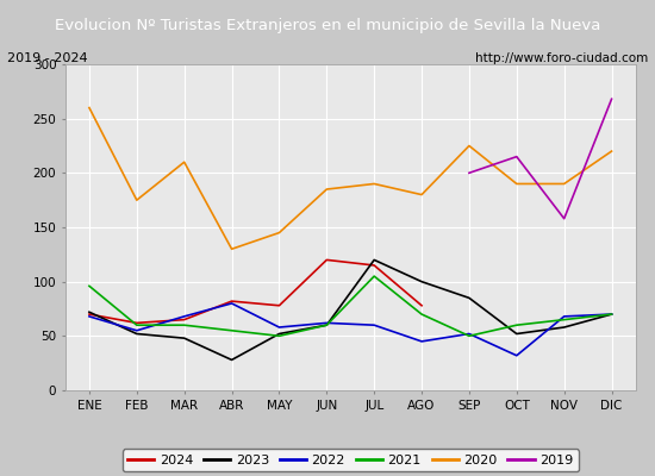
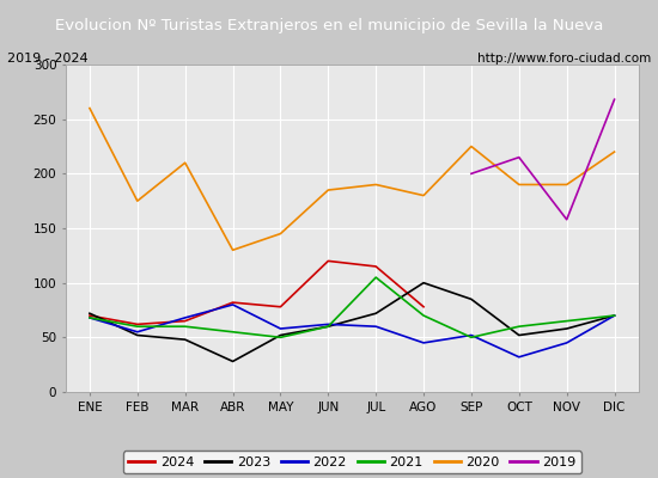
2021/ENE: 96 -> 68
2023/JUL: 120 -> 72
2022/NOV: 68 -> 45
